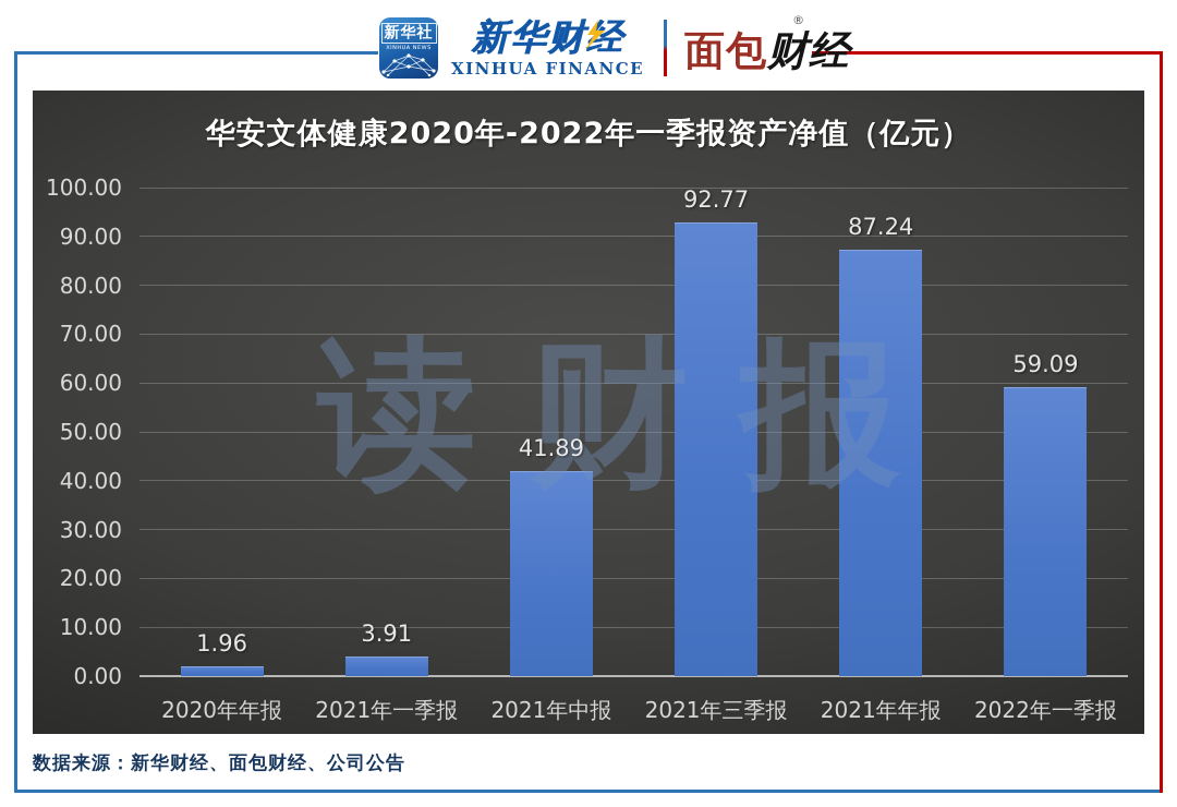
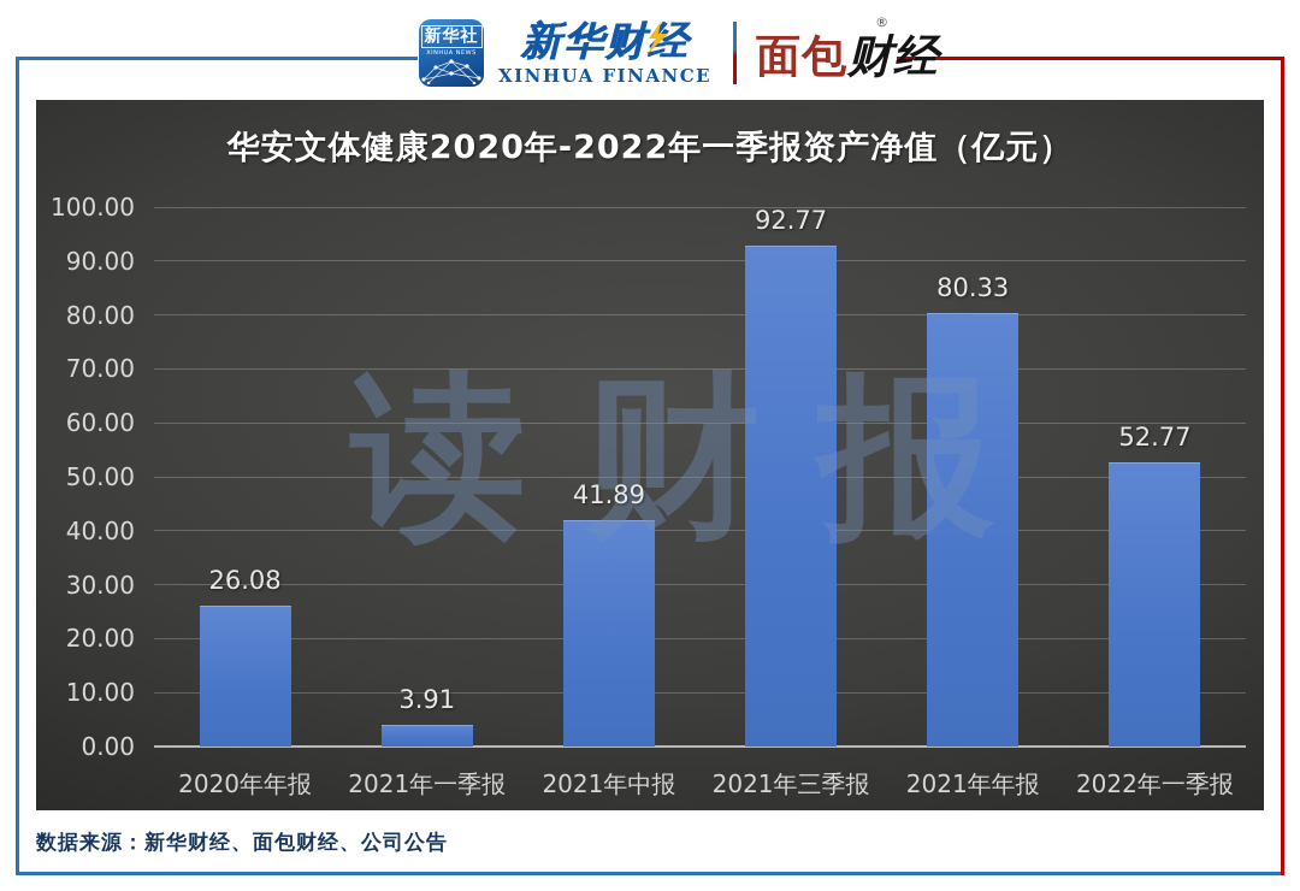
2020年年报: 1.96 -> 26.08
2021年年报: 87.24 -> 80.33
2022年一季报: 59.09 -> 52.77
